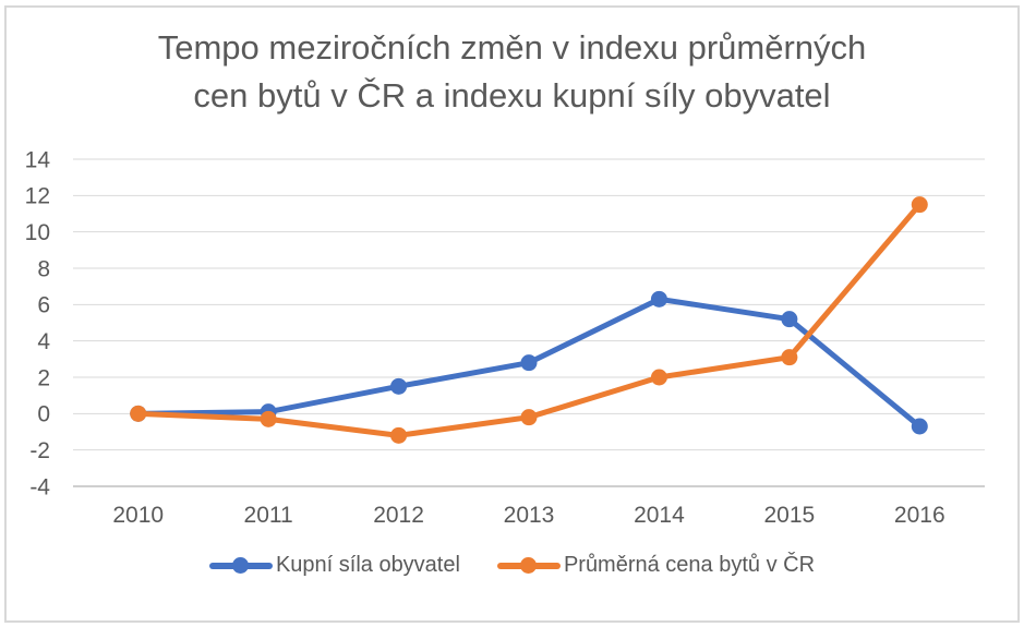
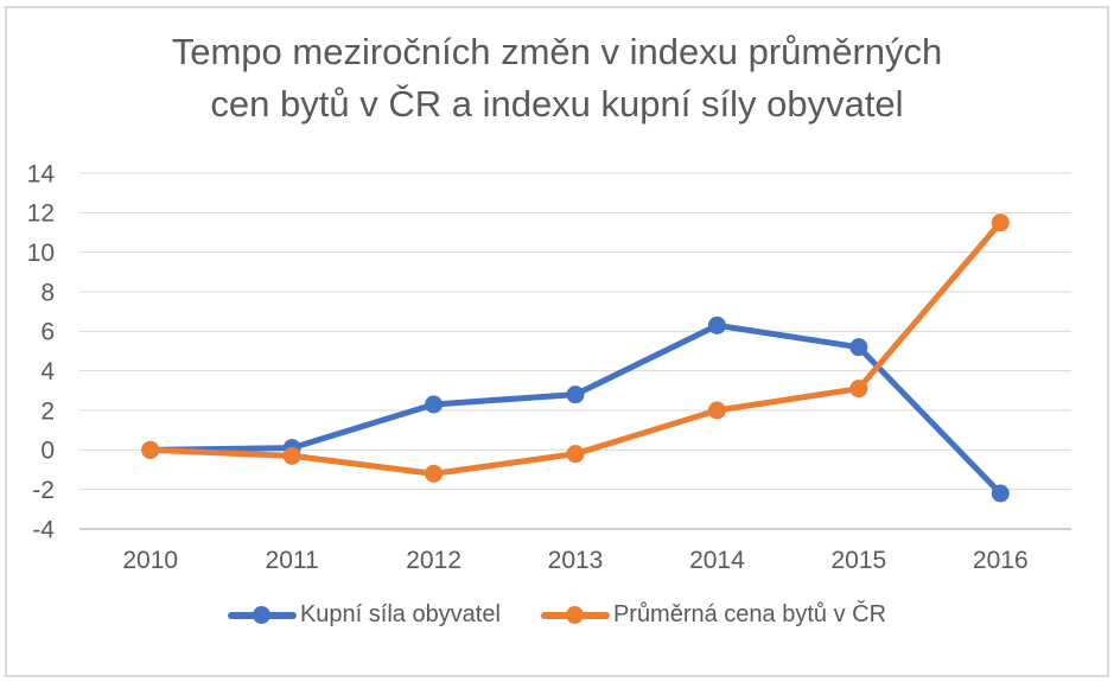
Kupní síla obyvatel/2012: 1.5 -> 2.3
Kupní síla obyvatel/2016: -0.7 -> -2.2
